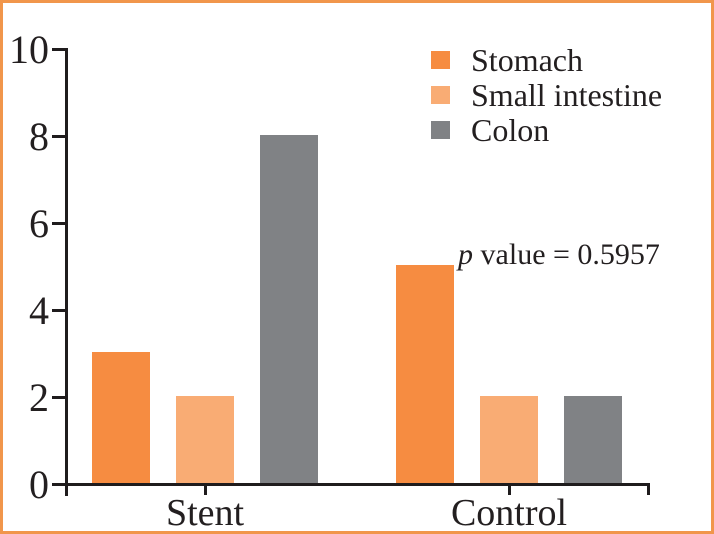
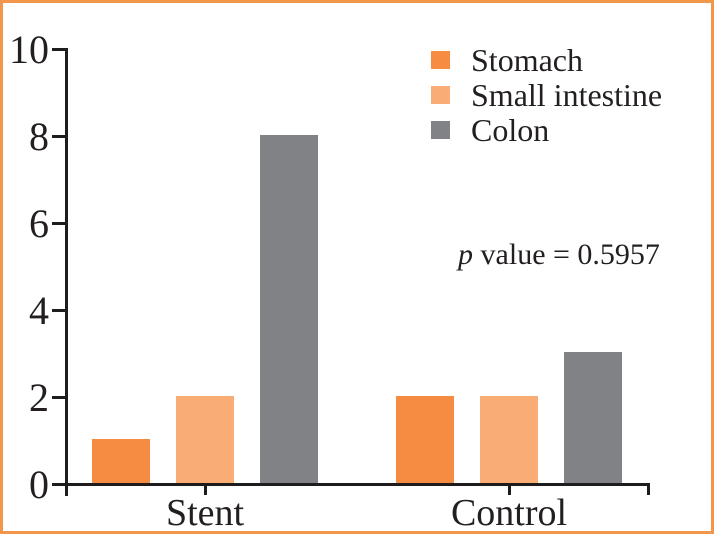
Stomach/Stent: 3 -> 1
Stomach/Control: 5 -> 2
Colon/Control: 2 -> 3
